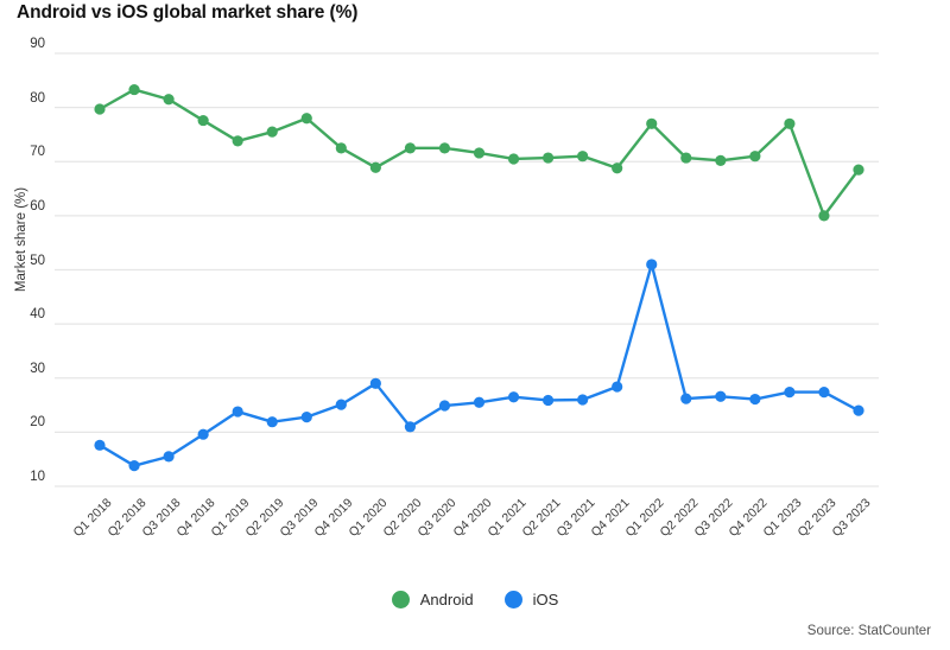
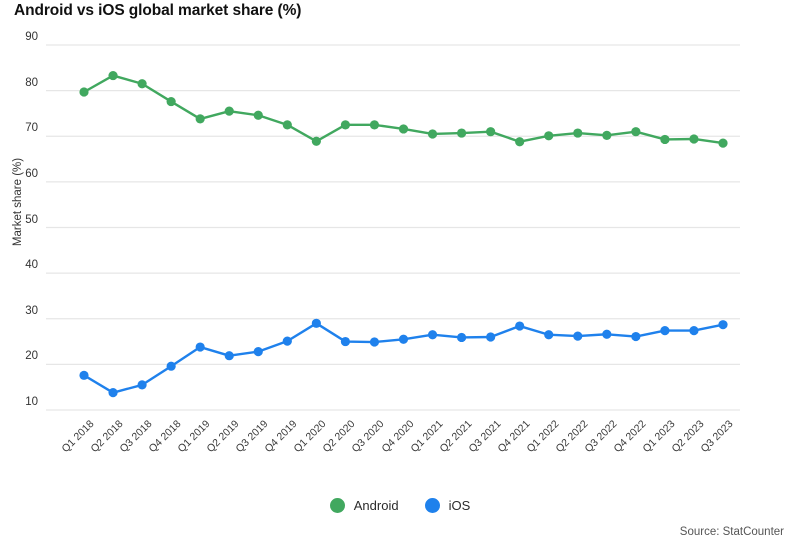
Android/Q3 2019: 78 -> 75
iOS/Q2 2020: 21 -> 25
Android/Q1 2022: 77 -> 70
iOS/Q1 2022: 51 -> 26
Android/Q1 2023: 77 -> 69
Android/Q2 2023: 60 -> 69
iOS/Q3 2023: 24 -> 29
